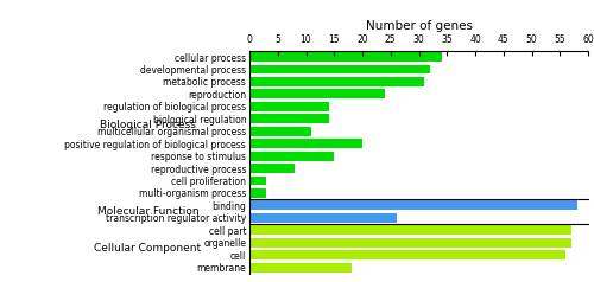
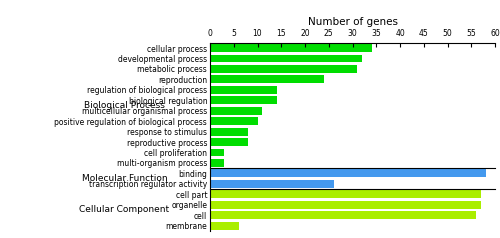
positive regulation of biological process: 20 -> 10
response to stimulus: 15 -> 8
membrane: 18 -> 6
